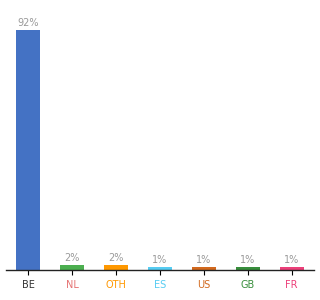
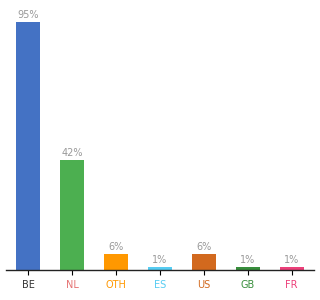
BE: 92% -> 95%
NL: 2% -> 42%
OTH: 2% -> 6%
US: 1% -> 6%
